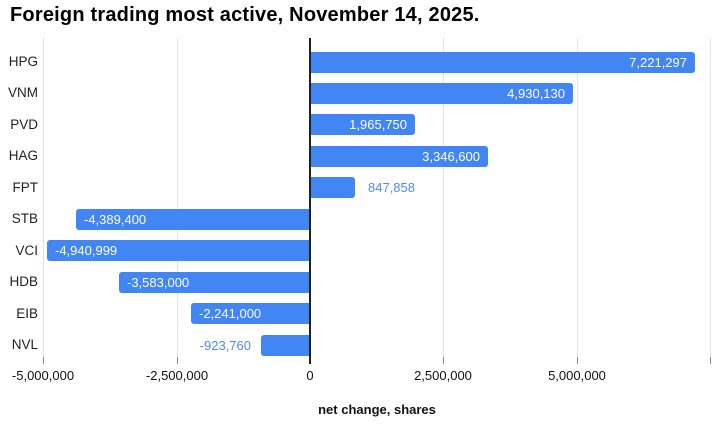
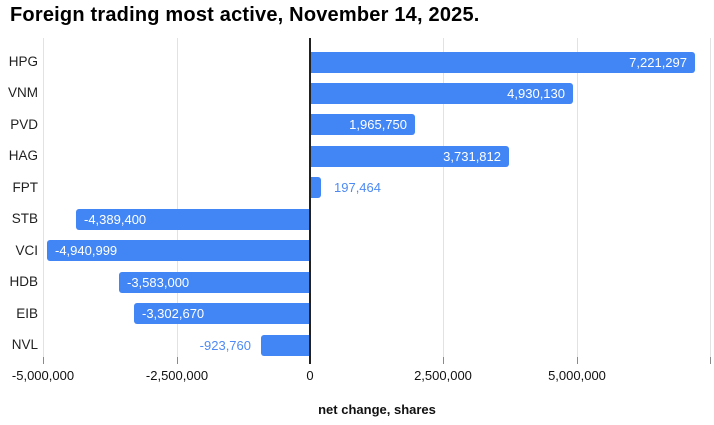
HAG: 3,346,600 -> 3,731,812
FPT: 847,858 -> 197,464
EIB: -2,241,000 -> -3,302,670
